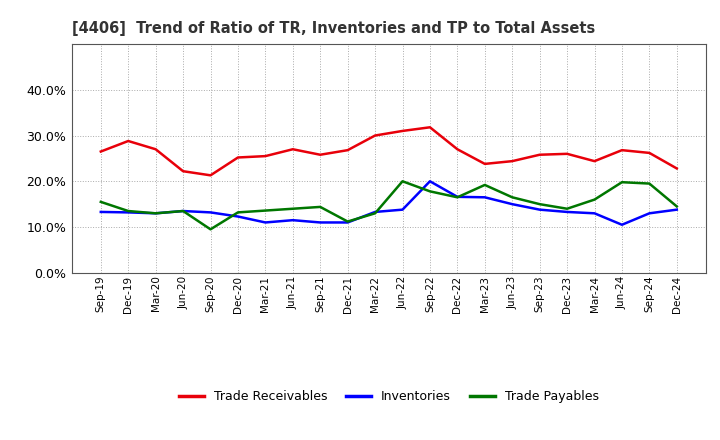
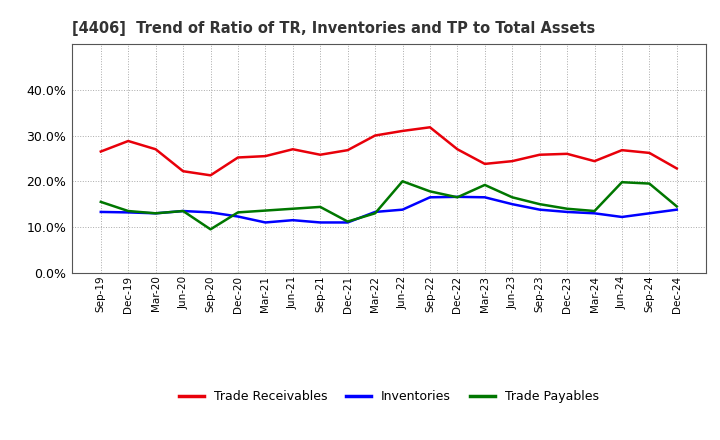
Inventories/Sep-22: 20.0% -> 16.5%
Trade Payables/Mar-24: 16.0% -> 13.5%
Inventories/Jun-24: 10.5% -> 12.2%
